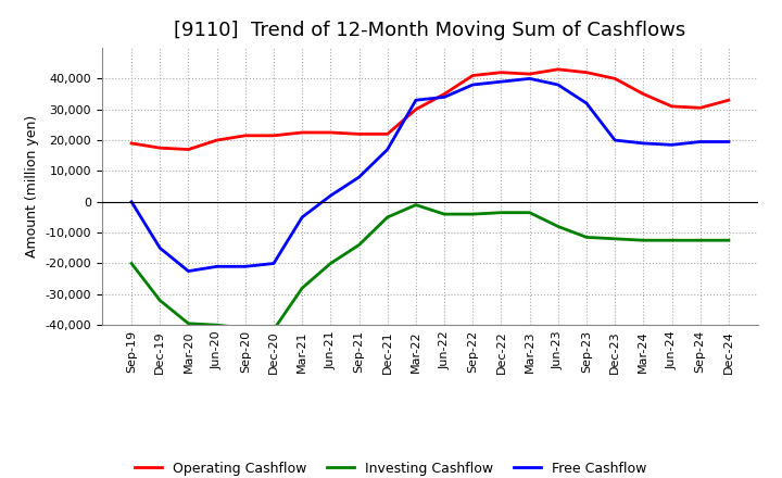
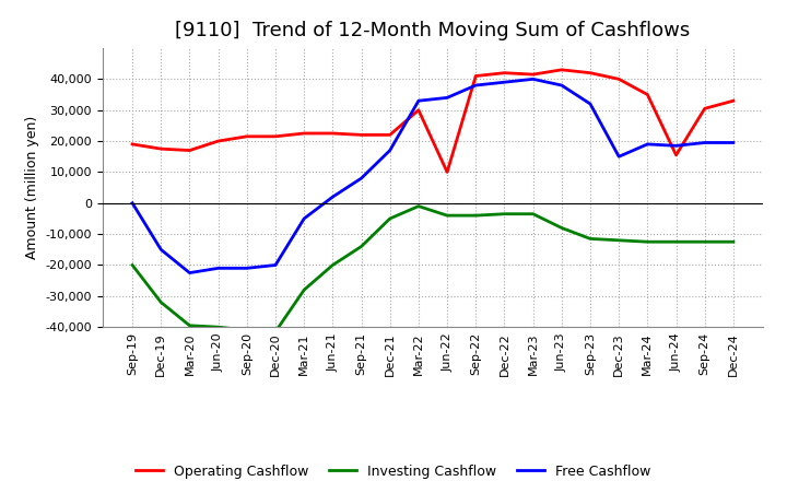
Operating Cashflow/Jun-22: 35,000 -> 10,000
Free Cashflow/Dec-23: 20,000 -> 15,000
Operating Cashflow/Jun-24: 31,000 -> 15,500
